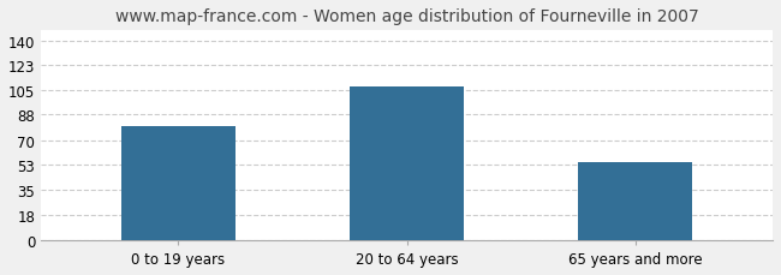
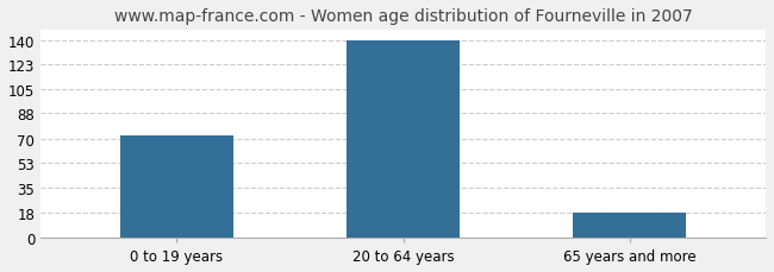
0 to 19 years: 80 -> 72
20 to 64 years: 108 -> 140
65 years and more: 55 -> 18
